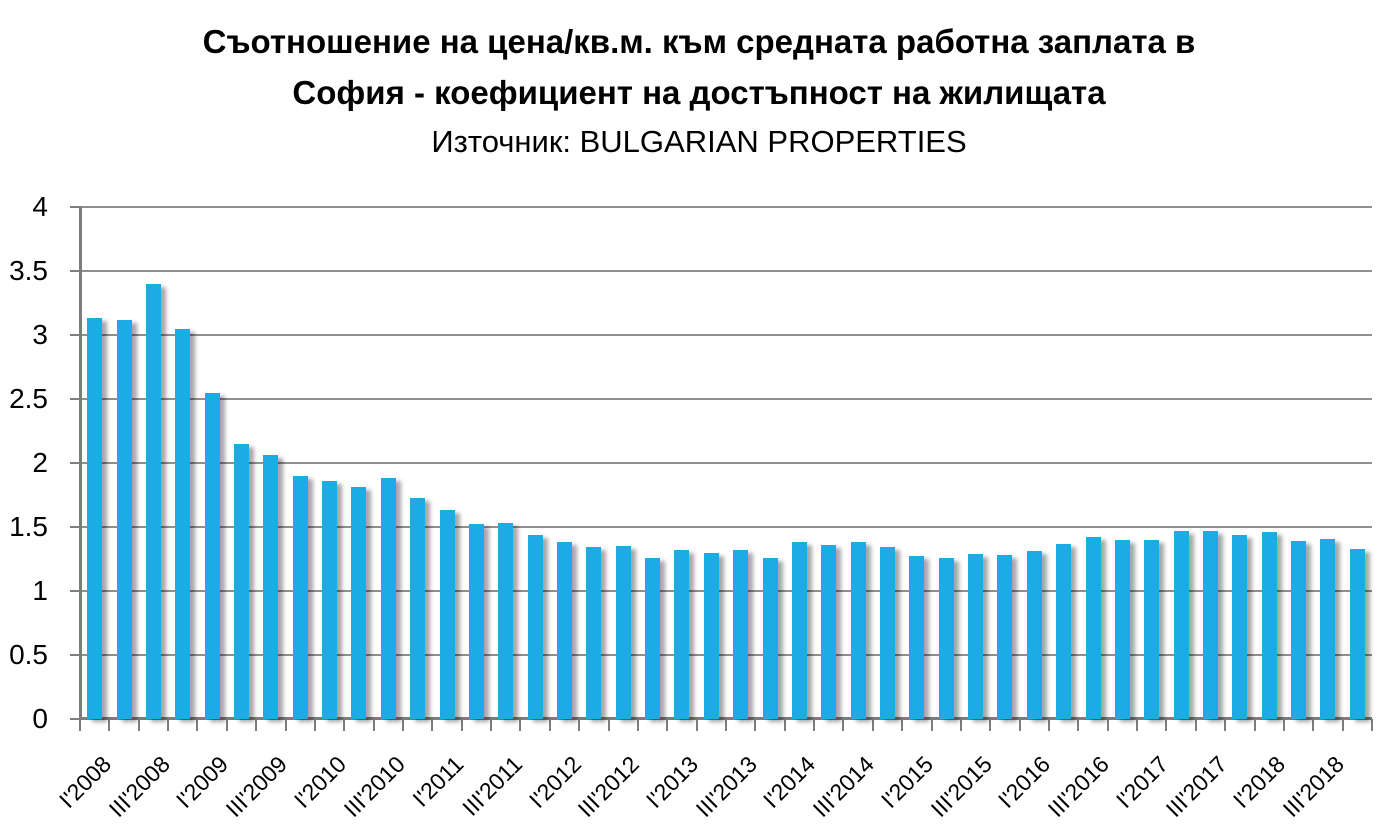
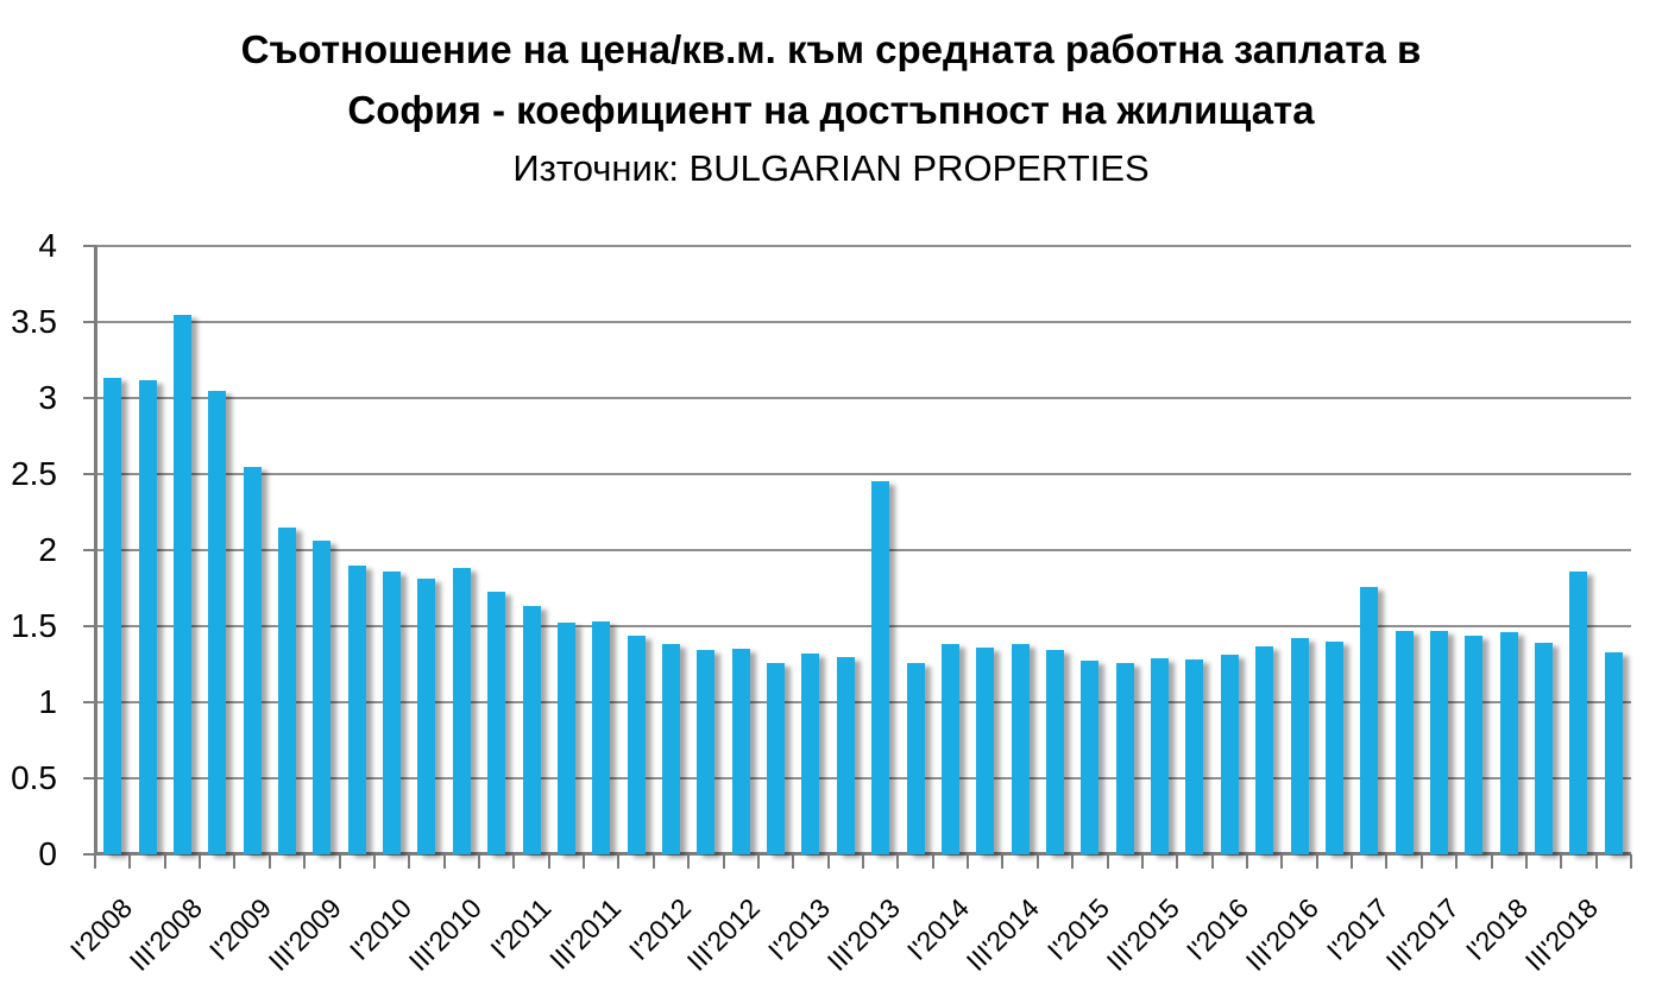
III'2008: 3.40 -> 3.55
III'2013: 1.32 -> 2.45
I'2017: 1.40 -> 1.76
III'2018: 1.41 -> 1.86
